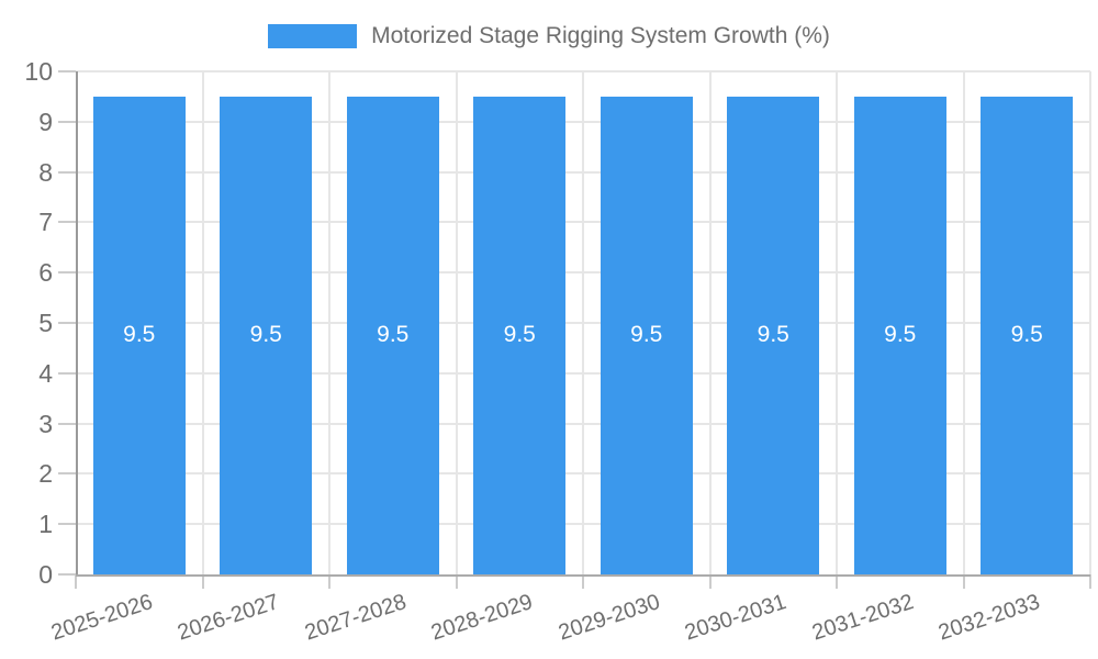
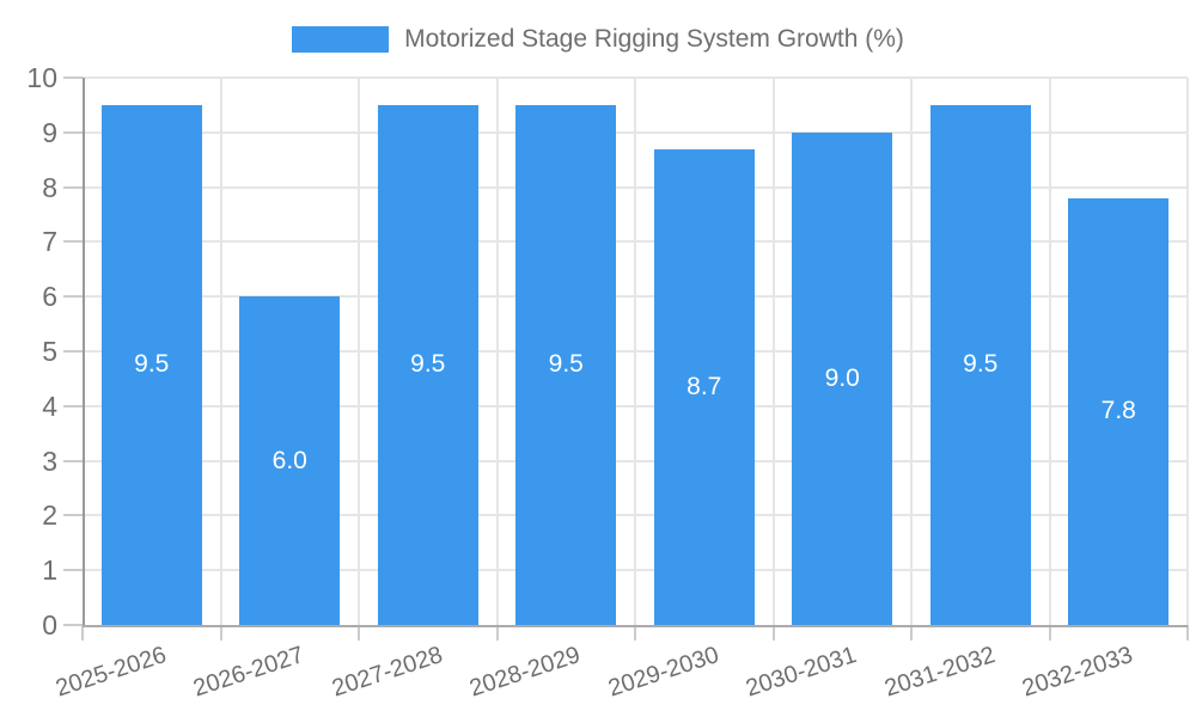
2026-2027: 9.5 -> 6.0
2029-2030: 9.5 -> 8.7
2030-2031: 9.5 -> 9.0
2032-2033: 9.5 -> 7.8
